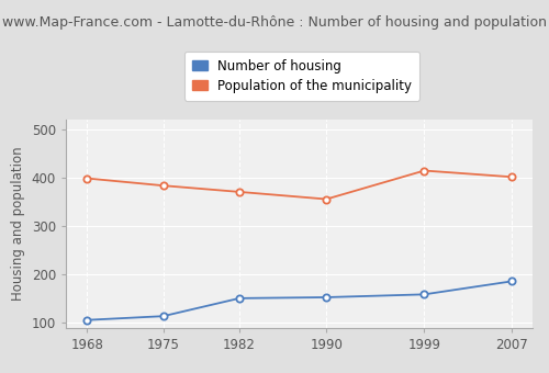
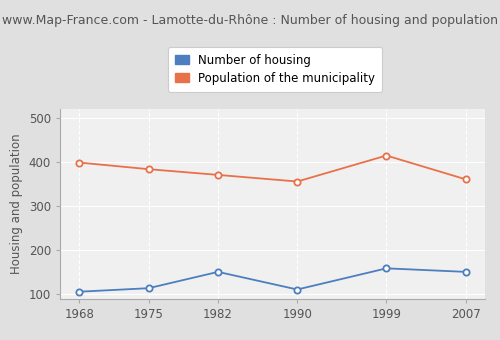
Number of housing/1990: 152 -> 110
Number of housing/2007: 185 -> 150
Population of the municipality/2007: 401 -> 360
